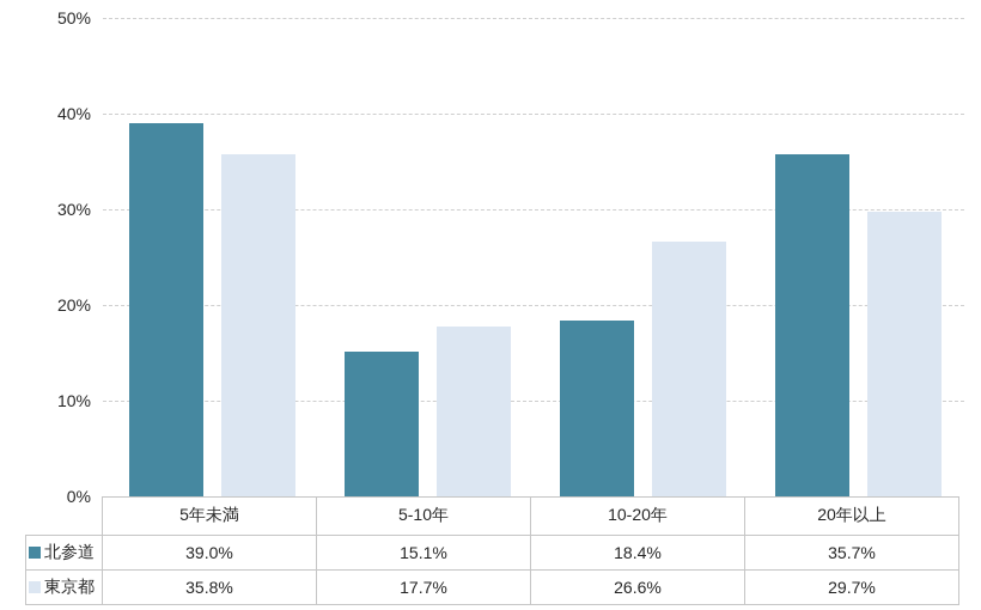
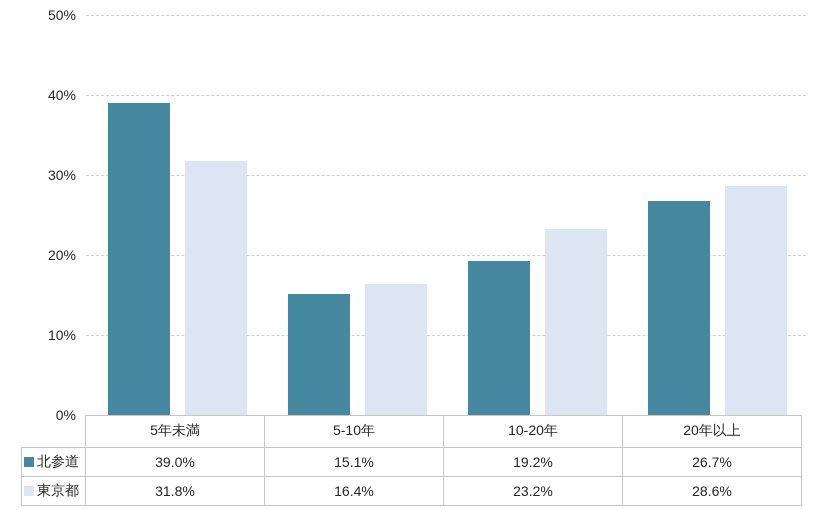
東京都/5年未満: 35.8% -> 31.8%
東京都/5-10年: 17.7% -> 16.4%
北参道/10-20年: 18.4% -> 19.2%
東京都/10-20年: 26.6% -> 23.2%
北参道/20年以上: 35.7% -> 26.7%
東京都/20年以上: 29.7% -> 28.6%
